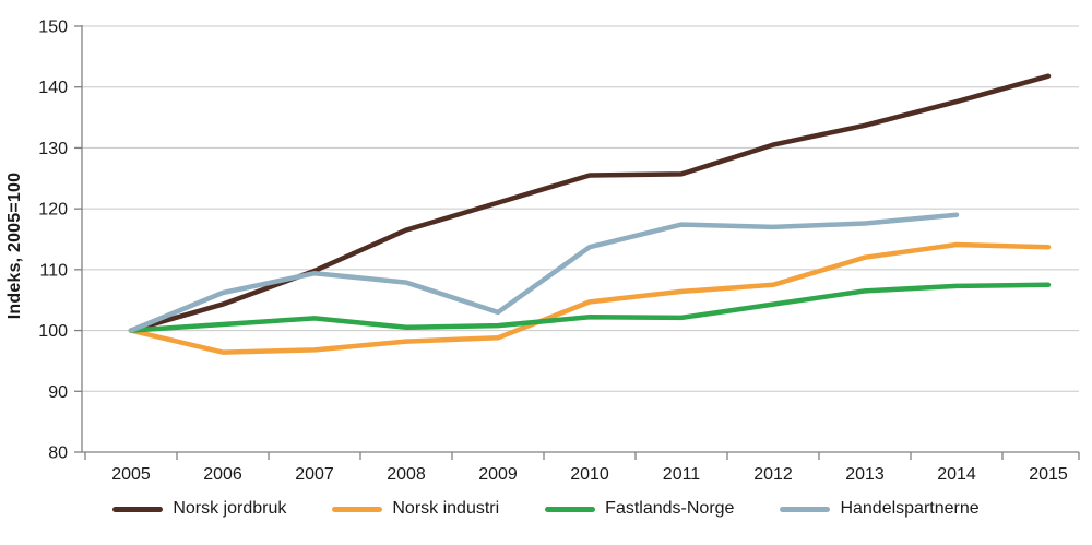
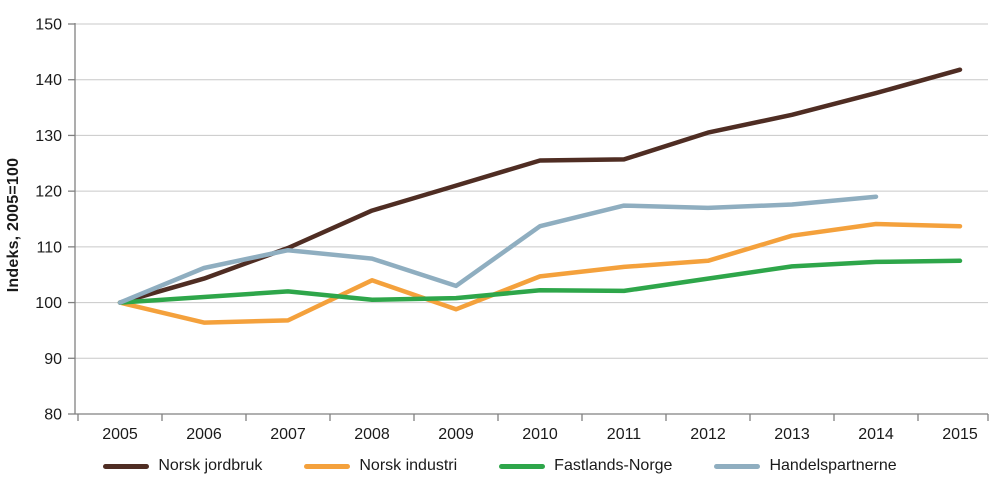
Norsk industri/2008: 98 -> 104
